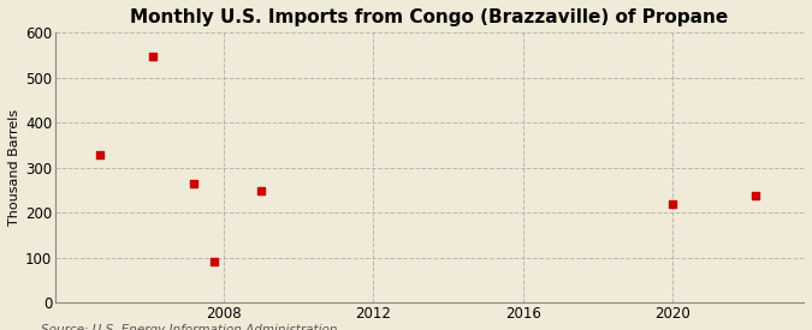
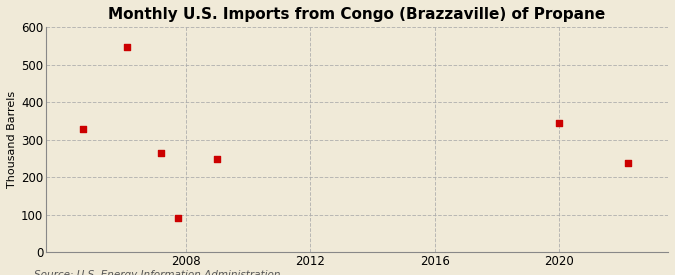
2020: 220 -> 345
